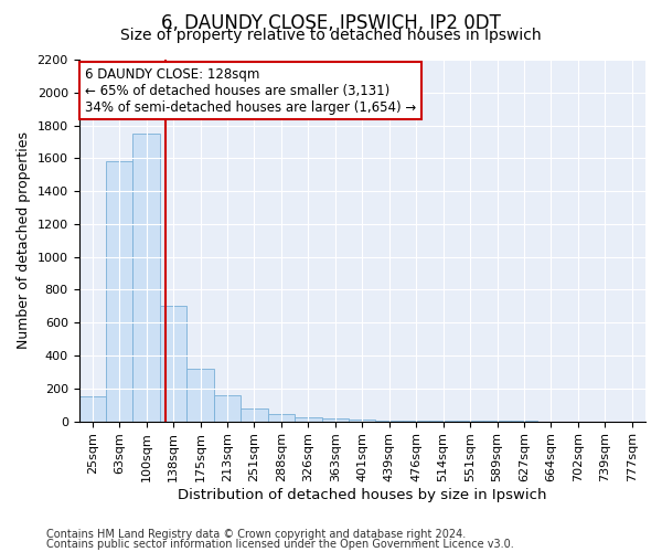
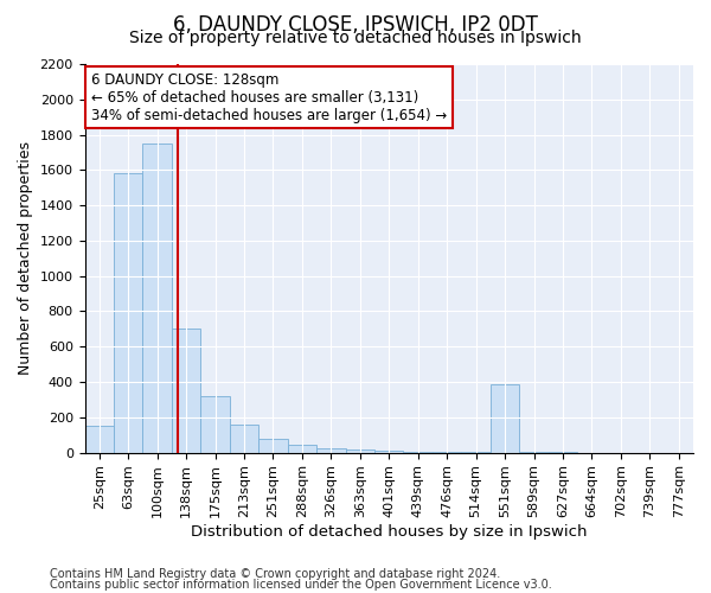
551sqm: 0 -> 390
